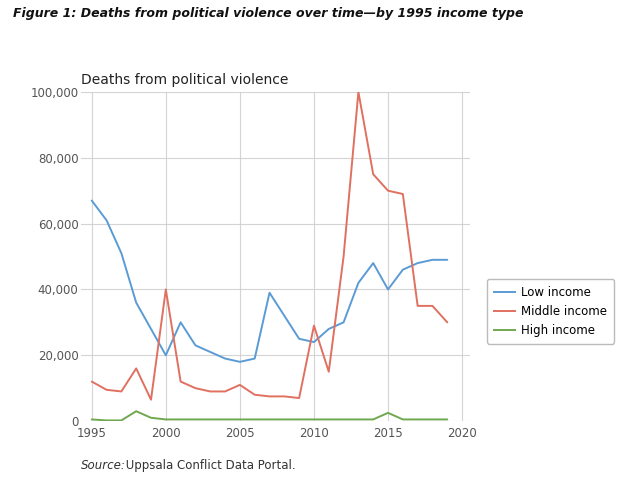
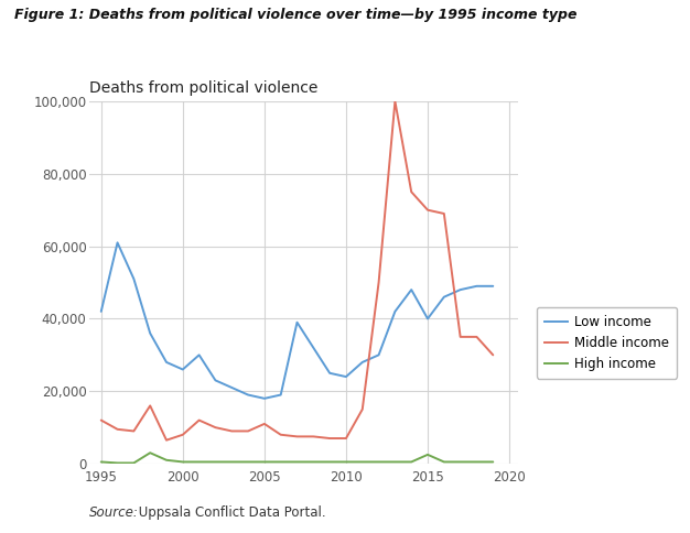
Low income/1995: 67,000 -> 42,000
Low income/2000: 20,000 -> 26,000
Middle income/2000: 40,000 -> 8,000
Middle income/2010: 29,000 -> 7,000
